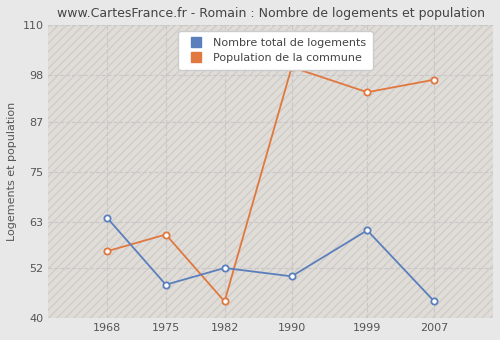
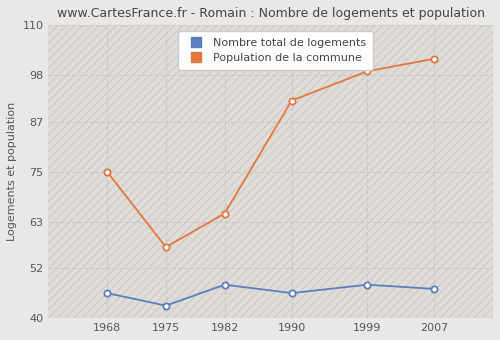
Nombre total de logements/1968: 64 -> 46
Population de la commune/1968: 56 -> 75
Nombre total de logements/1975: 48 -> 43
Population de la commune/1975: 60 -> 57
Nombre total de logements/1982: 52 -> 48
Population de la commune/1982: 44 -> 65
Nombre total de logements/1990: 50 -> 46
Population de la commune/1990: 100 -> 92
Nombre total de logements/1999: 61 -> 48
Population de la commune/1999: 94 -> 99
Nombre total de logements/2007: 44 -> 47
Population de la commune/2007: 97 -> 102
